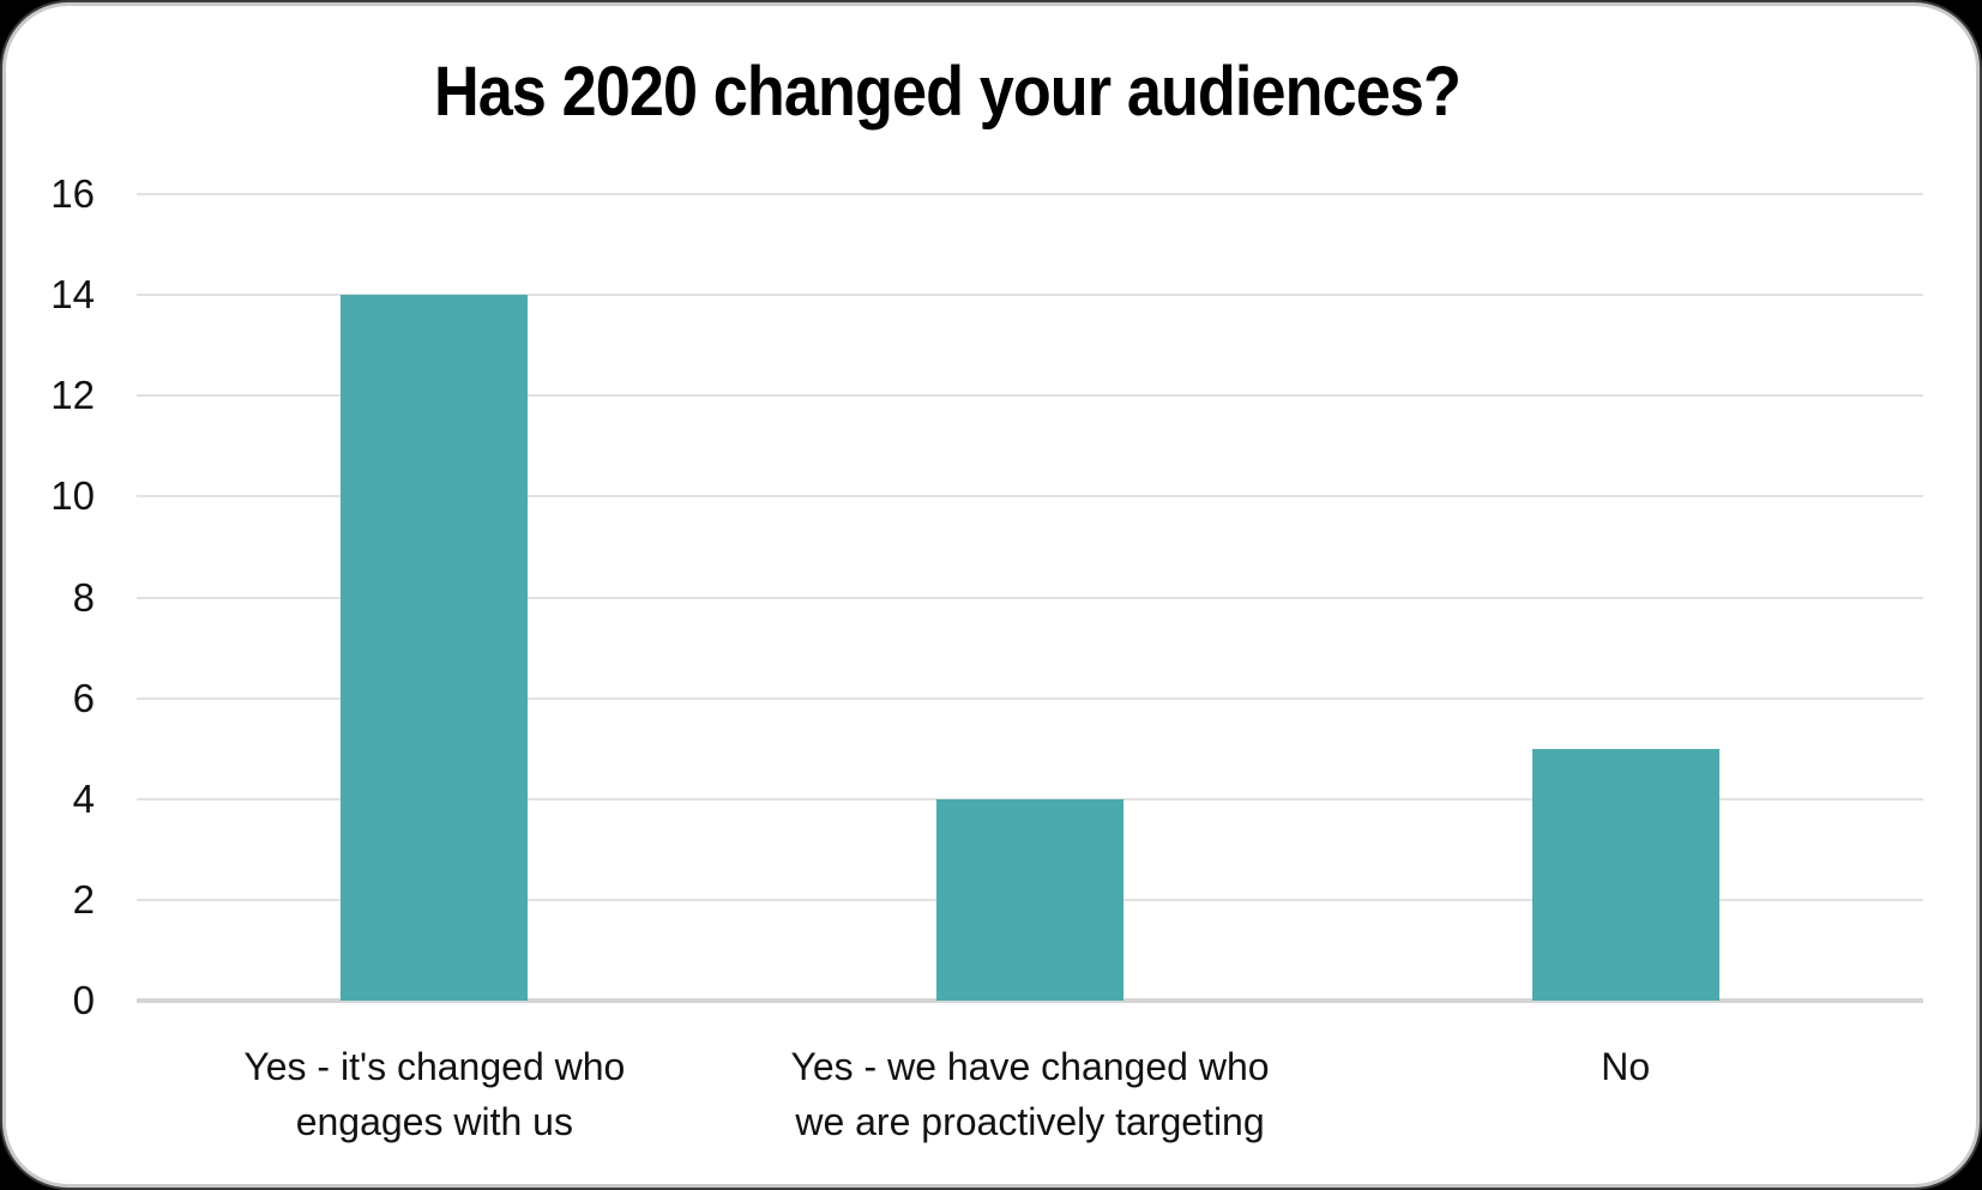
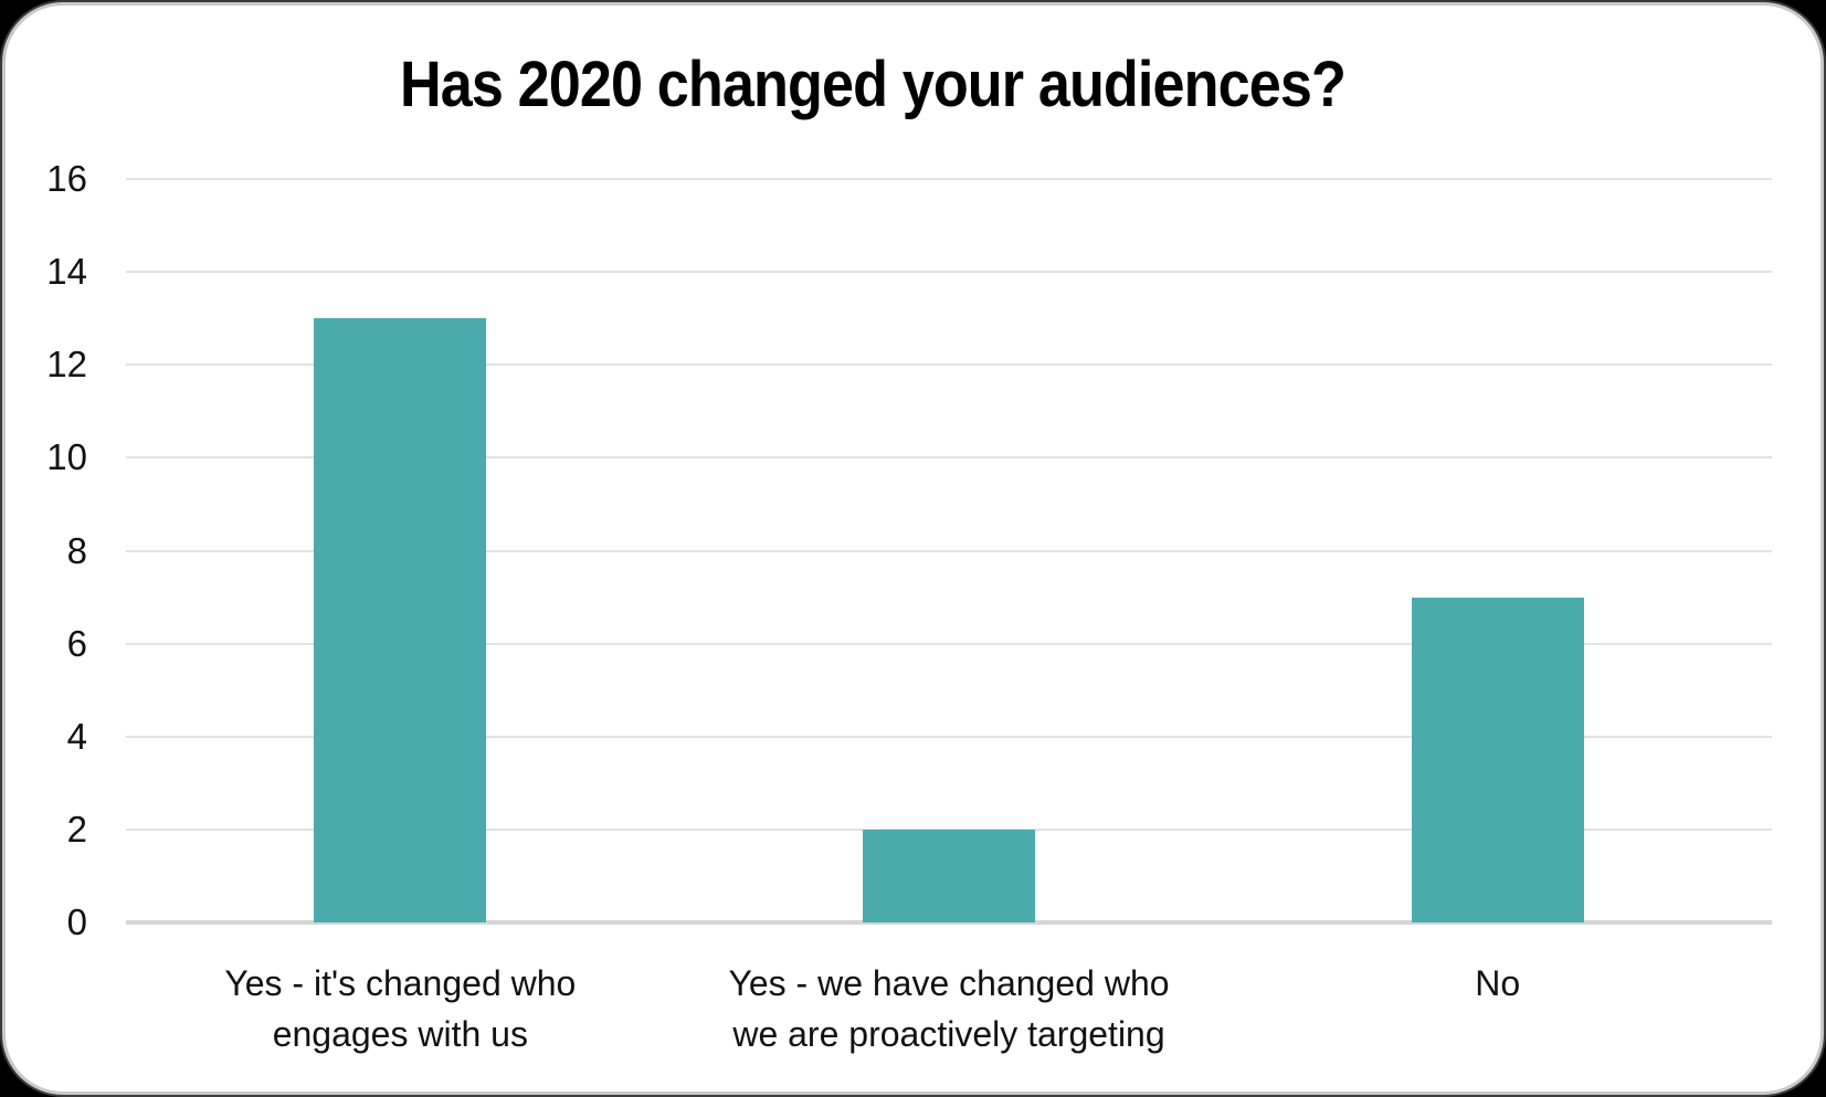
Yes - it's changed who engages with us: 14 -> 13
Yes - we have changed who we are proactively targeting: 4 -> 2
No: 5 -> 7
